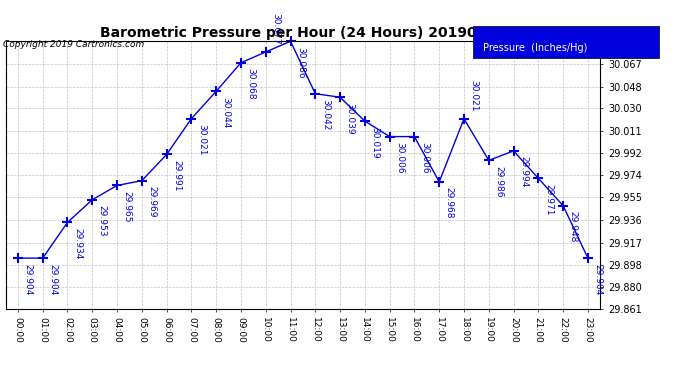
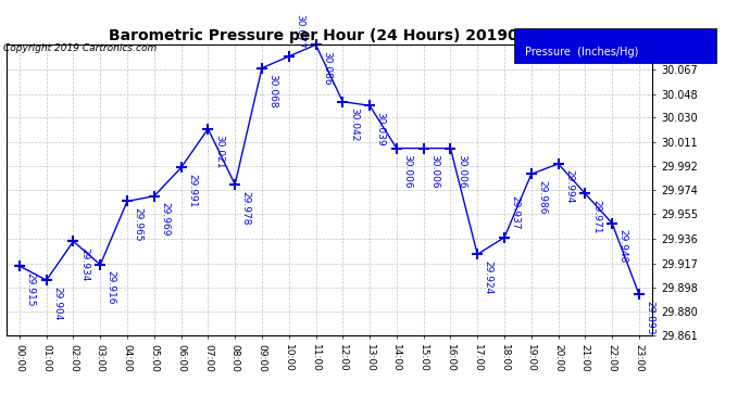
00:00: 29.904 -> 29.915
03:00: 29.953 -> 29.916
08:00: 30.044 -> 29.978
14:00: 30.019 -> 30.006
17:00: 29.968 -> 29.924
18:00: 30.021 -> 29.937
23:00: 29.904 -> 29.893
